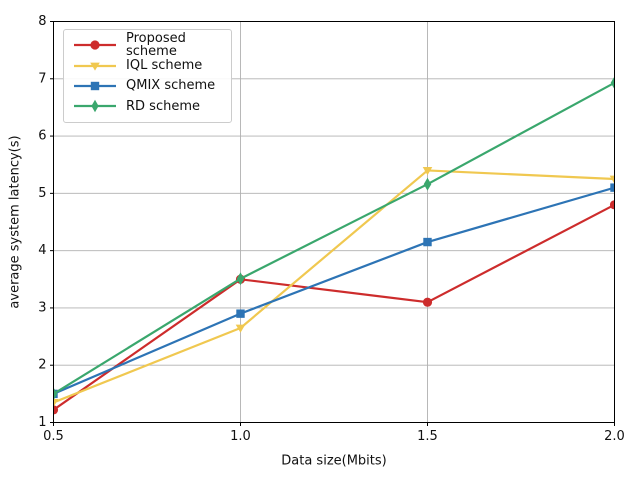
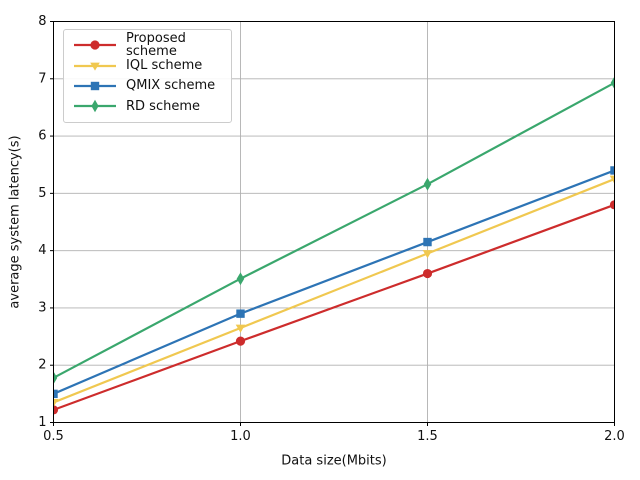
RD scheme/0.5: 1.5 -> 1.8
Proposed scheme/1.0: 3.5 -> 2.4
Proposed scheme/1.5: 3.1 -> 3.6
IQL scheme/1.5: 5.4 -> 4.0
QMIX scheme/2.0: 5.1 -> 5.4
